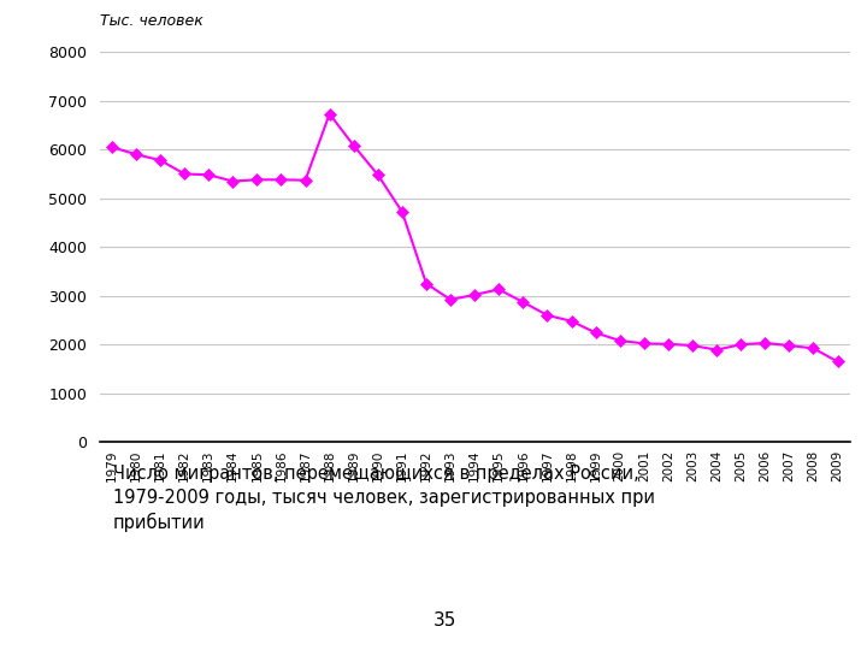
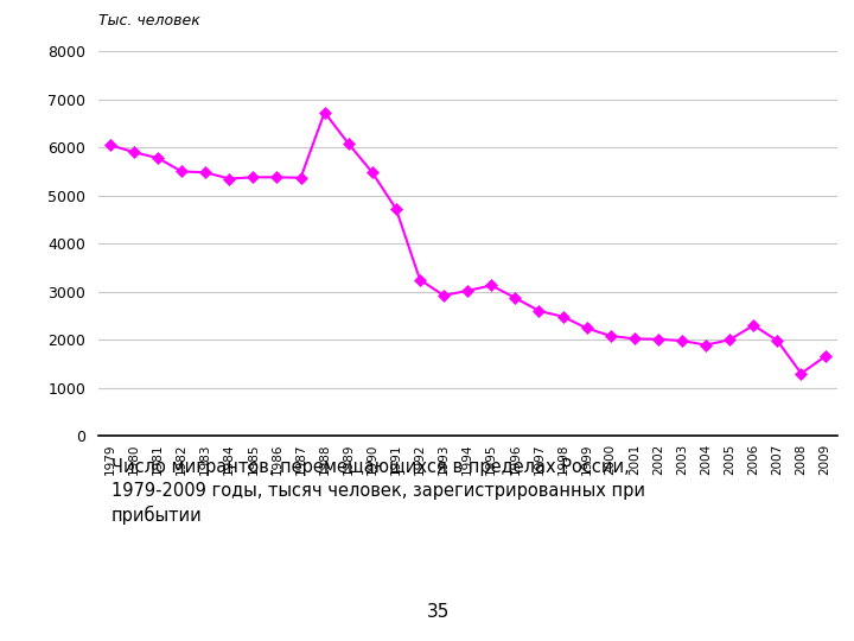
2006: 2030 -> 2300
2008: 1920 -> 1300
